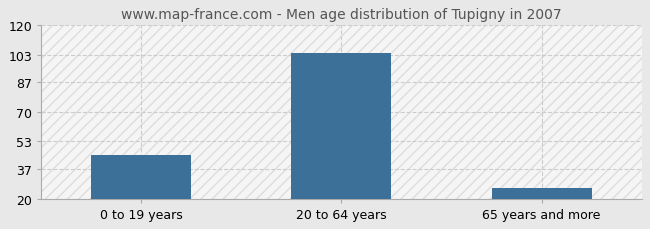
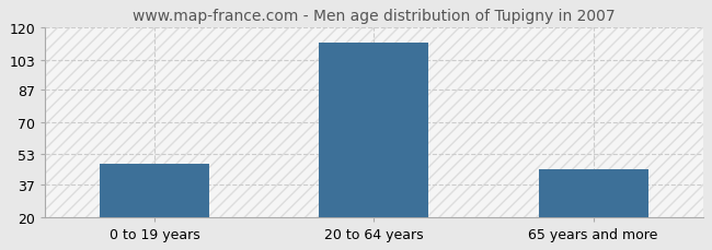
0 to 19 years: 45 -> 48
20 to 64 years: 104 -> 112
65 years and more: 26 -> 45
